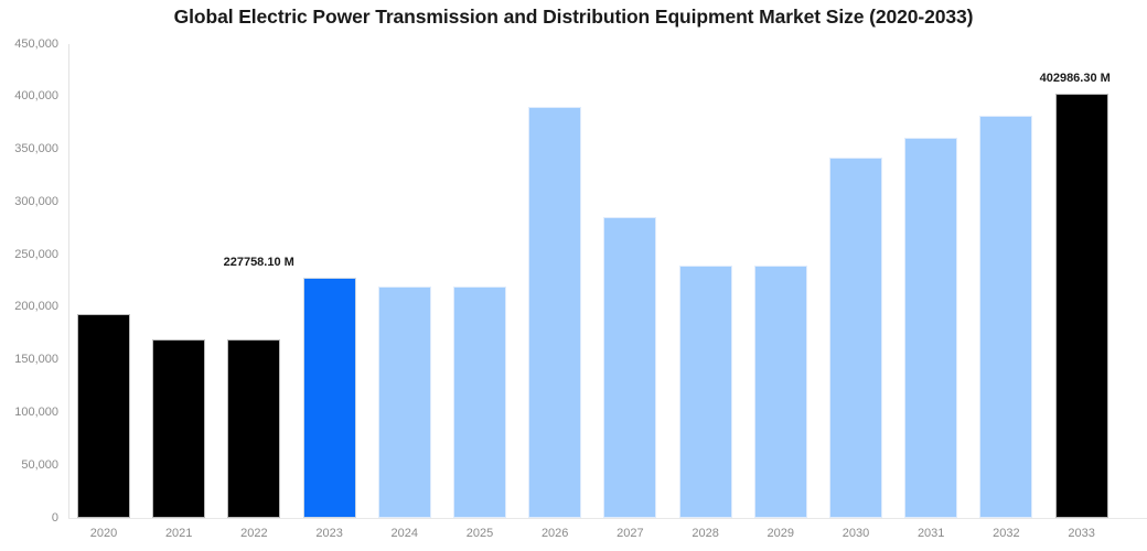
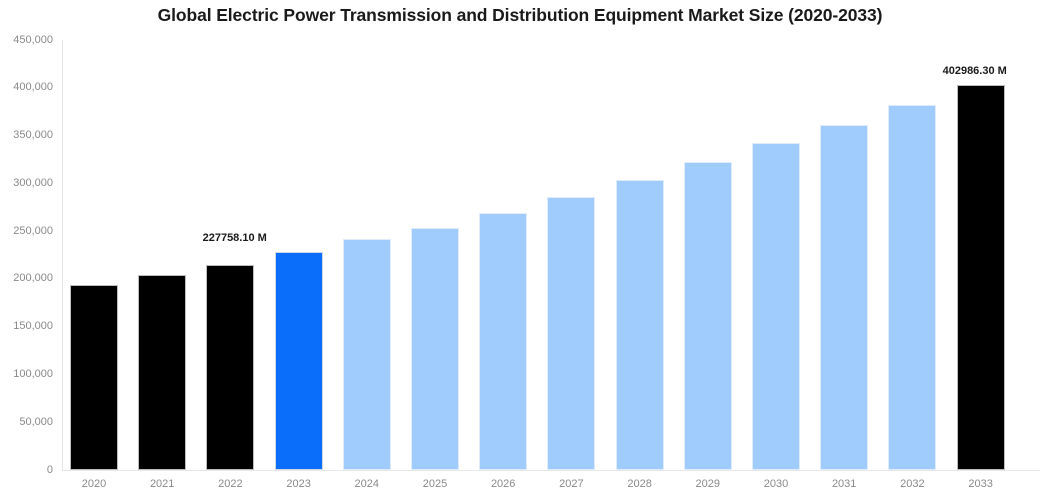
2021: 170000 -> 200000
2022: 170000 -> 210000
2024: 220000 -> 240000
2025: 220000 -> 250000
2026: 390000 -> 270000
2028: 240000 -> 300000
2029: 240000 -> 320000
